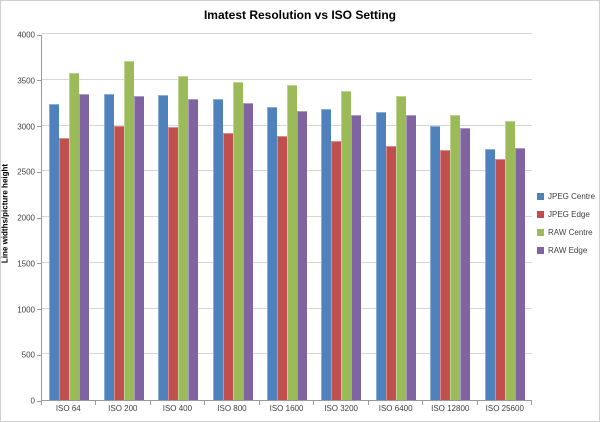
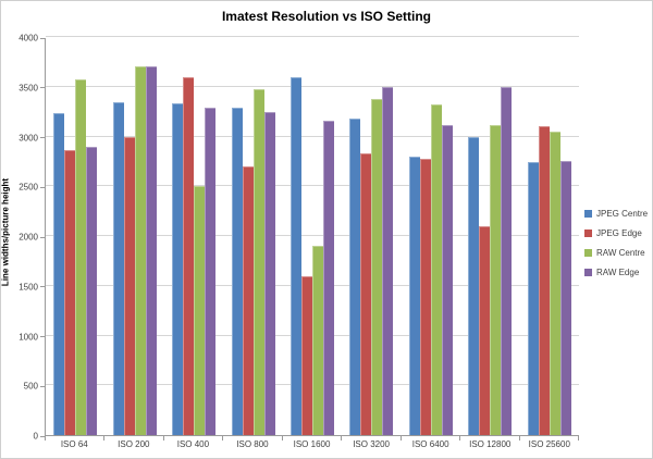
RAW Edge/ISO 64: 3300 -> 2900
RAW Edge/ISO 200: 3300 -> 3700
JPEG Edge/ISO 400: 3000 -> 3600
RAW Centre/ISO 400: 3500 -> 2500
JPEG Edge/ISO 800: 2900 -> 2700
JPEG Centre/ISO 1600: 3200 -> 3600
JPEG Edge/ISO 1600: 2900 -> 1600
RAW Centre/ISO 1600: 3400 -> 1900
RAW Edge/ISO 3200: 3100 -> 3500
JPEG Centre/ISO 6400: 3200 -> 2800
JPEG Edge/ISO 12800: 2700 -> 2100
RAW Edge/ISO 12800: 3000 -> 3500
JPEG Edge/ISO 25600: 2600 -> 3100
